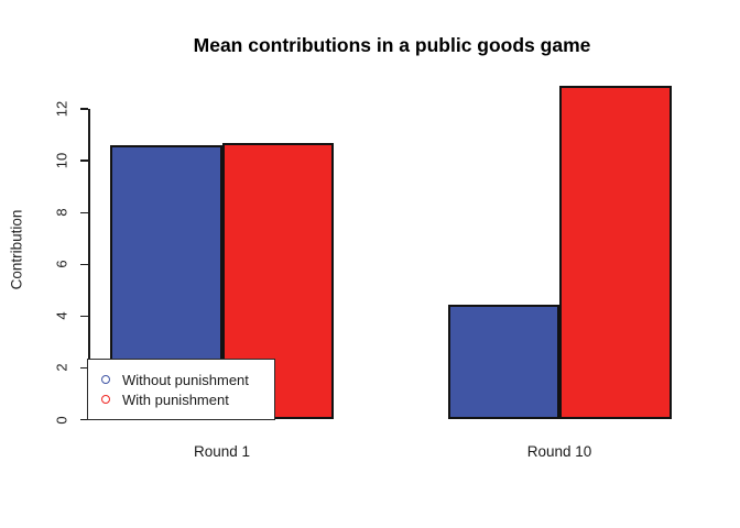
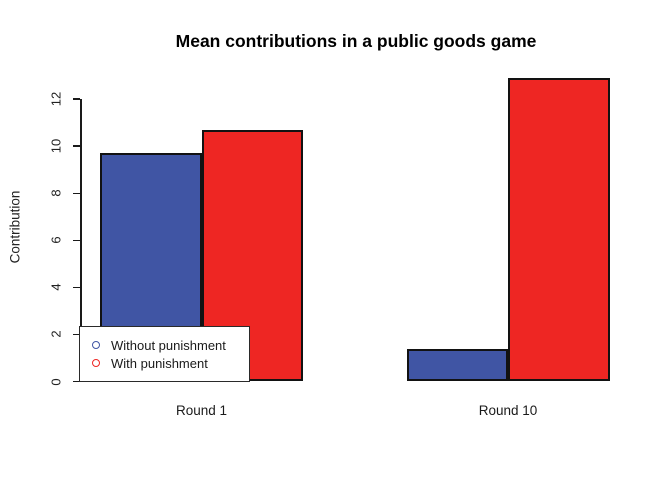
Without punishment/Round 1: 10.6 -> 9.7
Without punishment/Round 10: 4.5 -> 1.4
